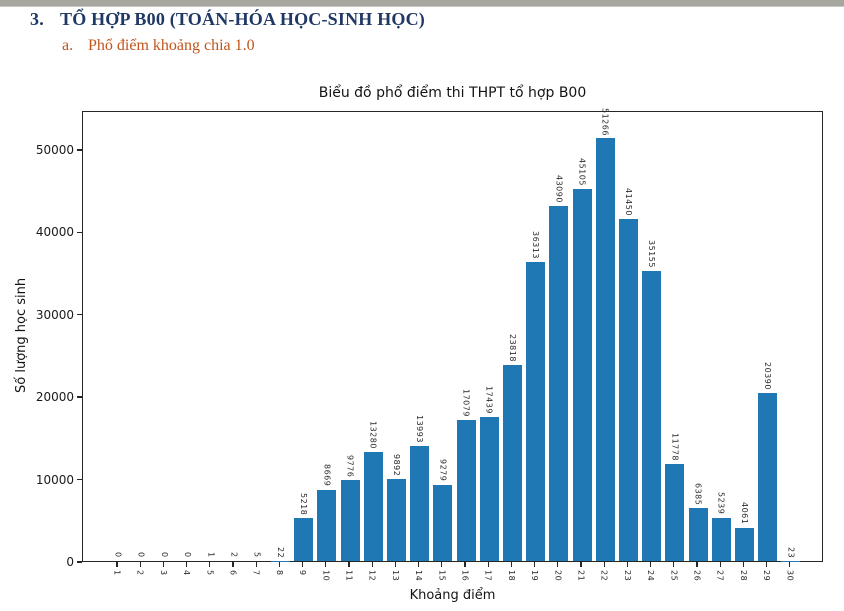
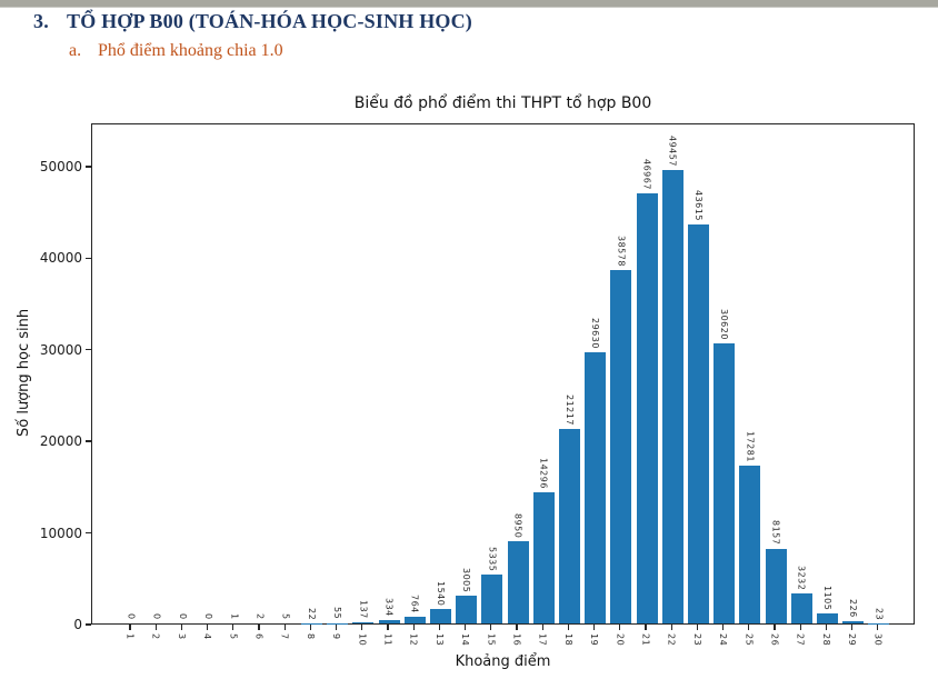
9: 5218 -> 55
10: 8669 -> 137
11: 9776 -> 334
12: 13280 -> 764
13: 9892 -> 1540
14: 13993 -> 3005
15: 9279 -> 5335
16: 17079 -> 8950
17: 17439 -> 14296
18: 23818 -> 21217
19: 36313 -> 29630
20: 43090 -> 38578
21: 45105 -> 46967
22: 51266 -> 49457
23: 41450 -> 43615
24: 35155 -> 30620
25: 11778 -> 17281
26: 6385 -> 8157
27: 5239 -> 3232
28: 4061 -> 1105
29: 20390 -> 226
